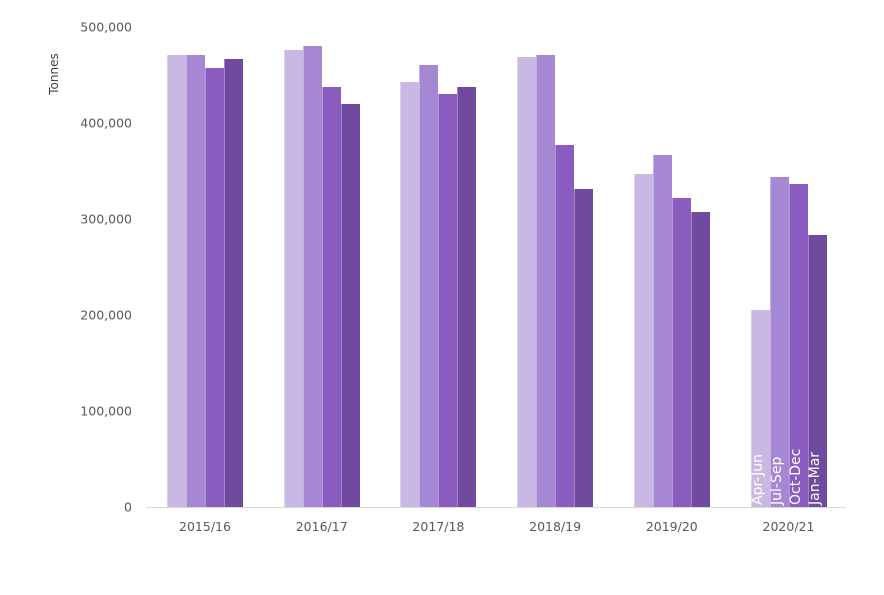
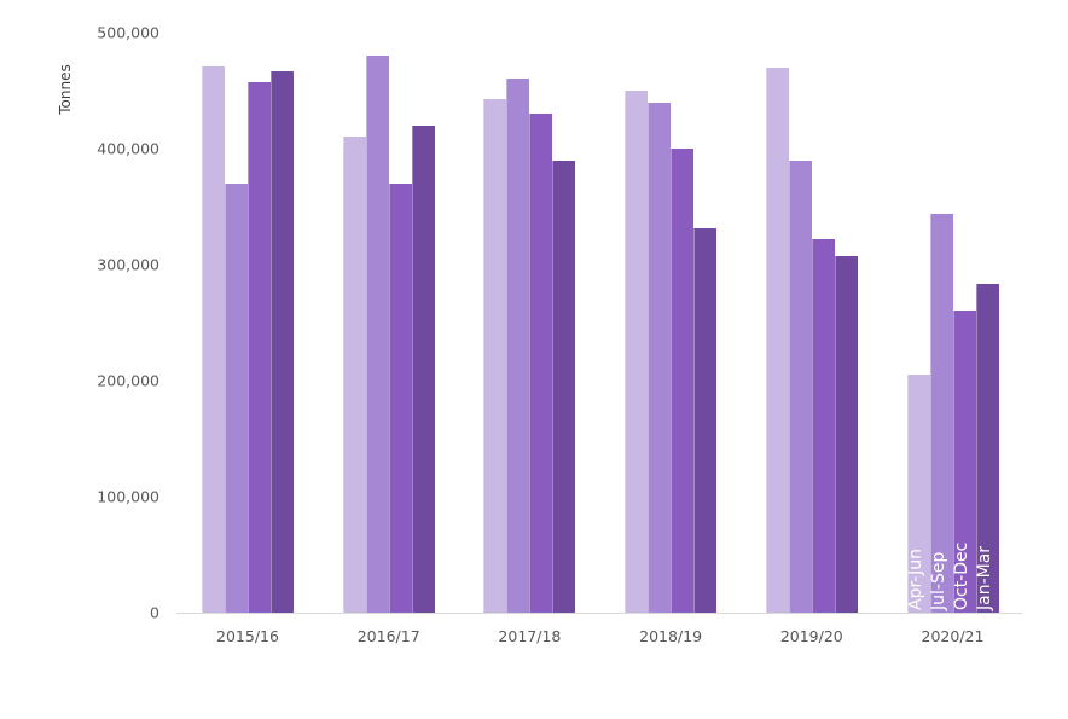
Jul-Sep/2015/16: 470000 -> 370000
Apr-Jun/2016/17: 480000 -> 410000
Oct-Dec/2016/17: 440000 -> 370000
Jan-Mar/2017/18: 440000 -> 390000
Apr-Jun/2018/19: 470000 -> 450000
Jul-Sep/2018/19: 470000 -> 440000
Oct-Dec/2018/19: 380000 -> 400000
Apr-Jun/2019/20: 350000 -> 470000
Jul-Sep/2019/20: 370000 -> 390000
Oct-Dec/2020/21: 340000 -> 260000
